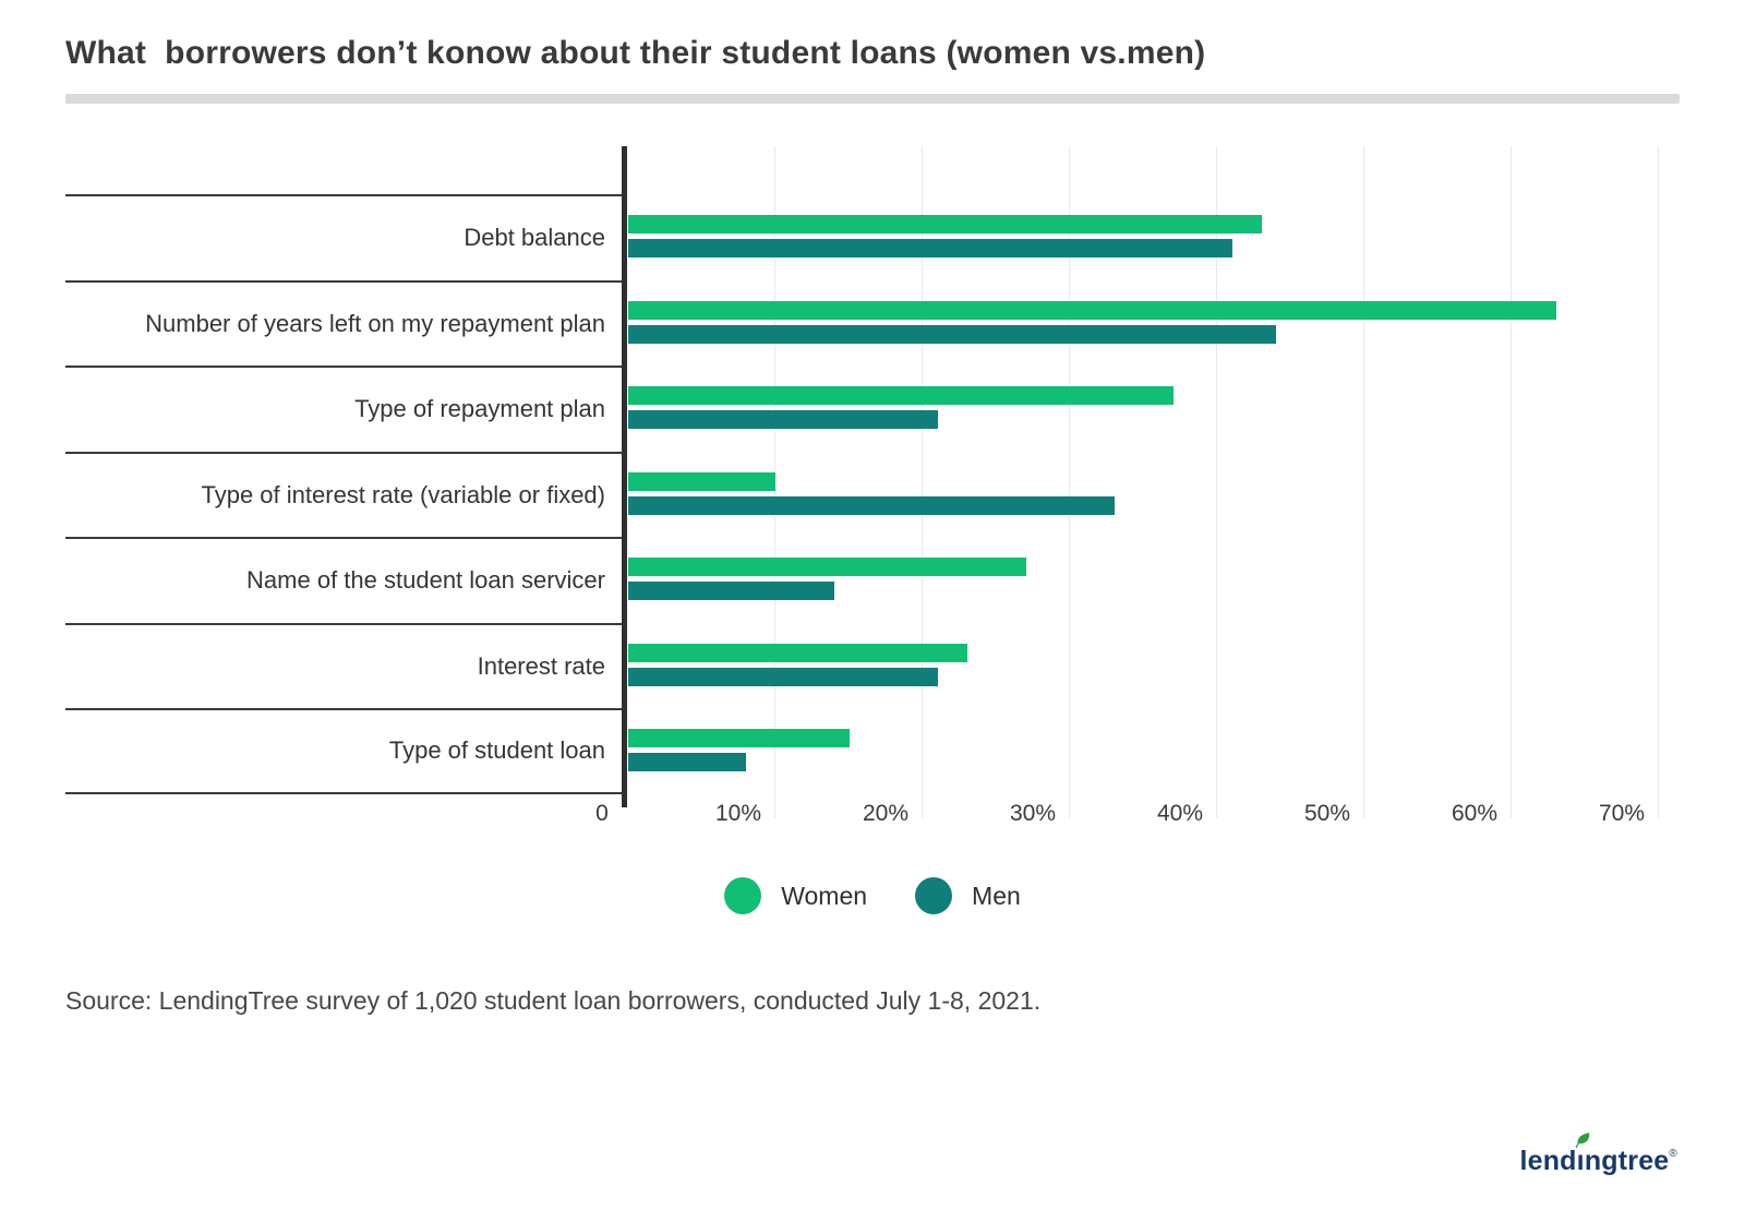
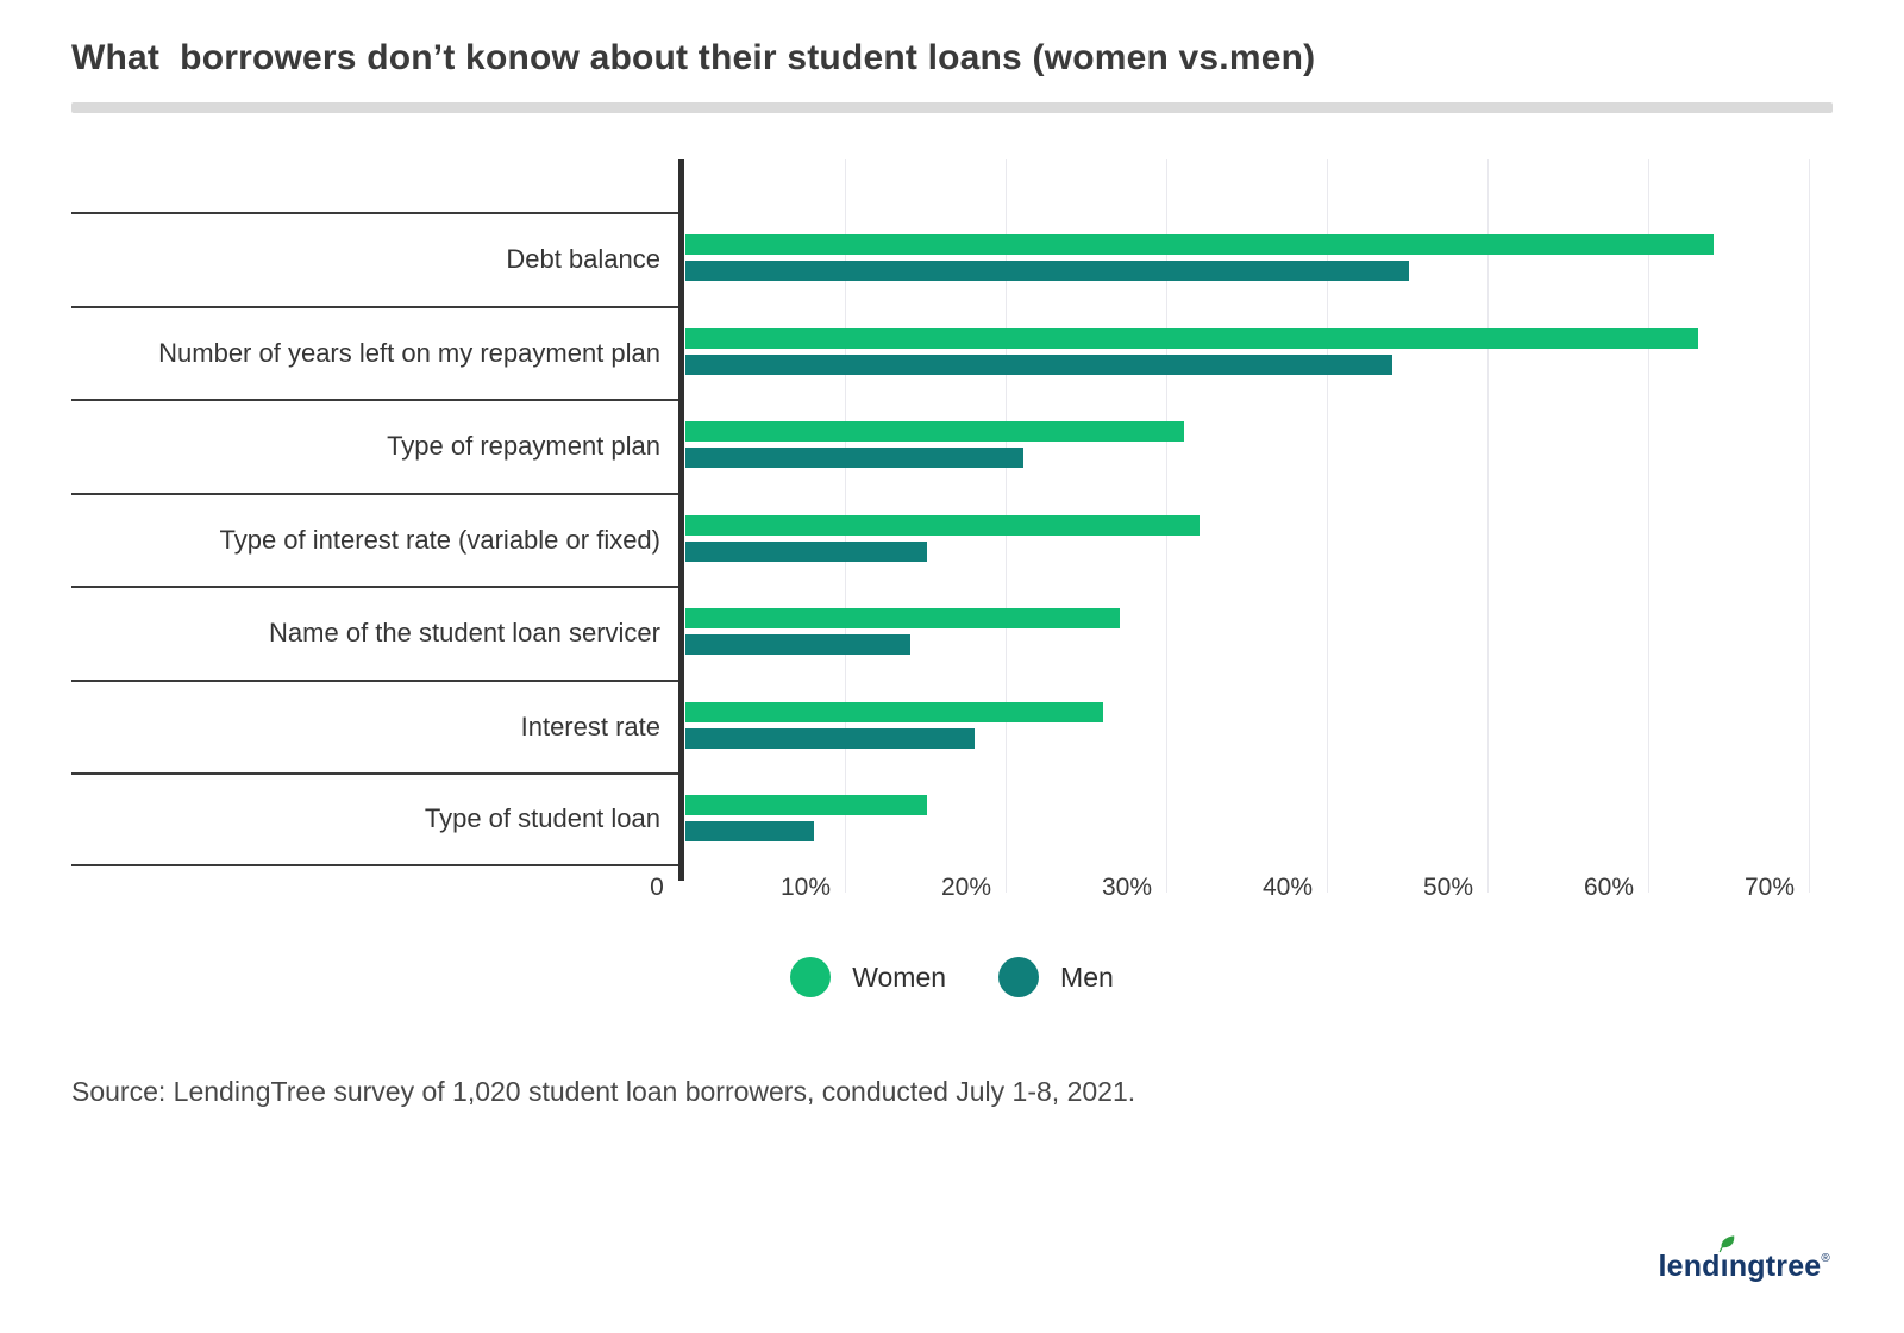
Women/Debt balance: 43% -> 64%
Men/Debt balance: 41% -> 45%
Women/Type of repayment plan: 37% -> 31%
Women/Type of interest rate (variable or fixed): 10% -> 32%
Men/Type of interest rate (variable or fixed): 33% -> 15%
Women/Interest rate: 23% -> 26%
Men/Interest rate: 21% -> 18%
